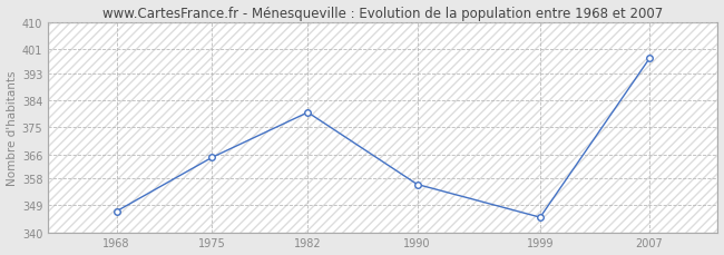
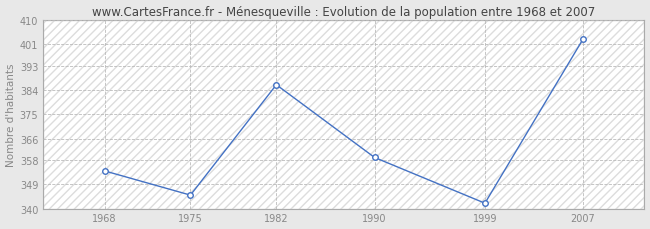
1968: 347 -> 354
1975: 365 -> 345
1982: 380 -> 386
1990: 356 -> 359
1999: 345 -> 342
2007: 398 -> 403
